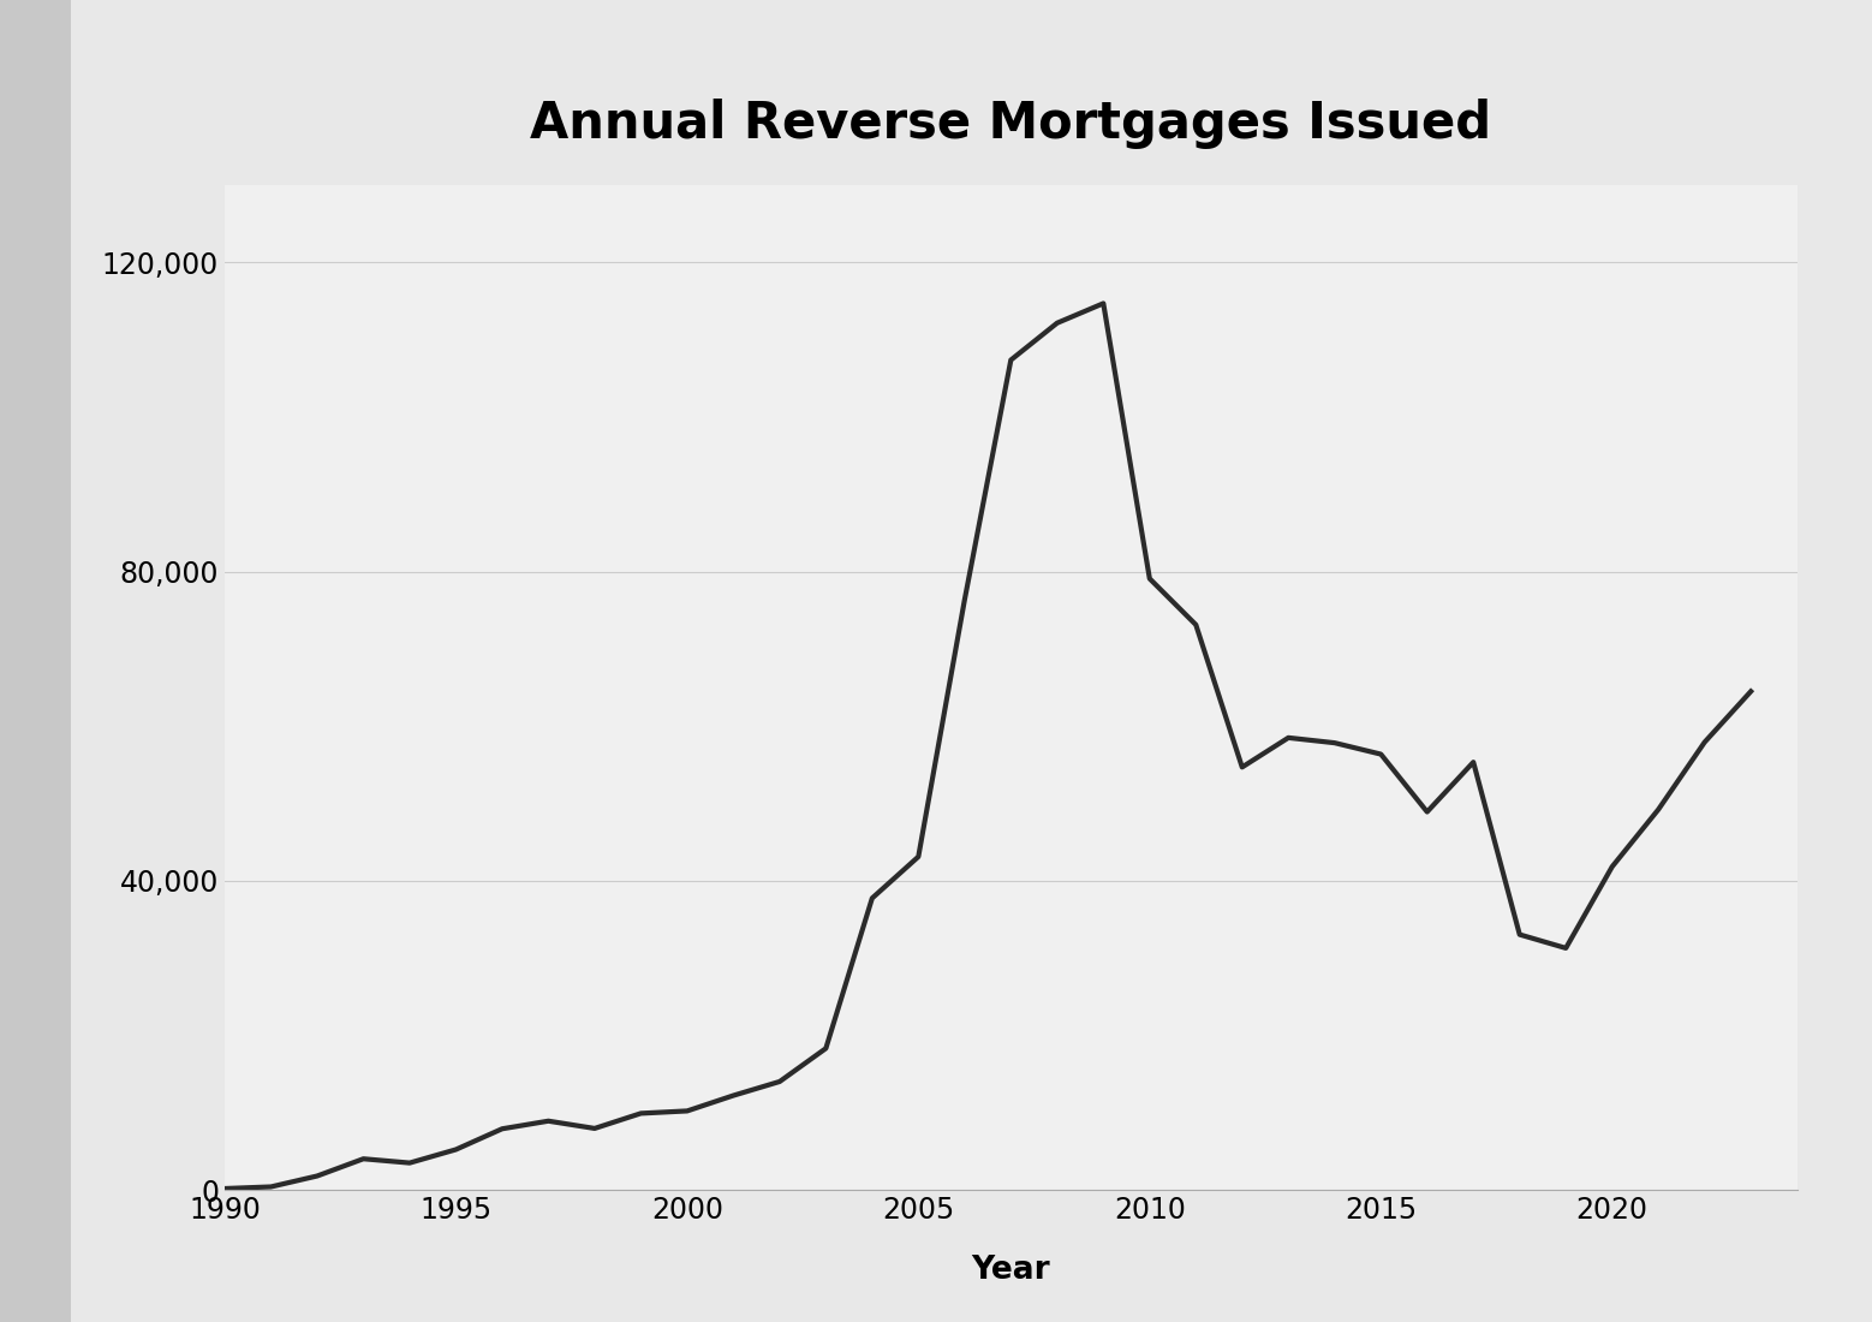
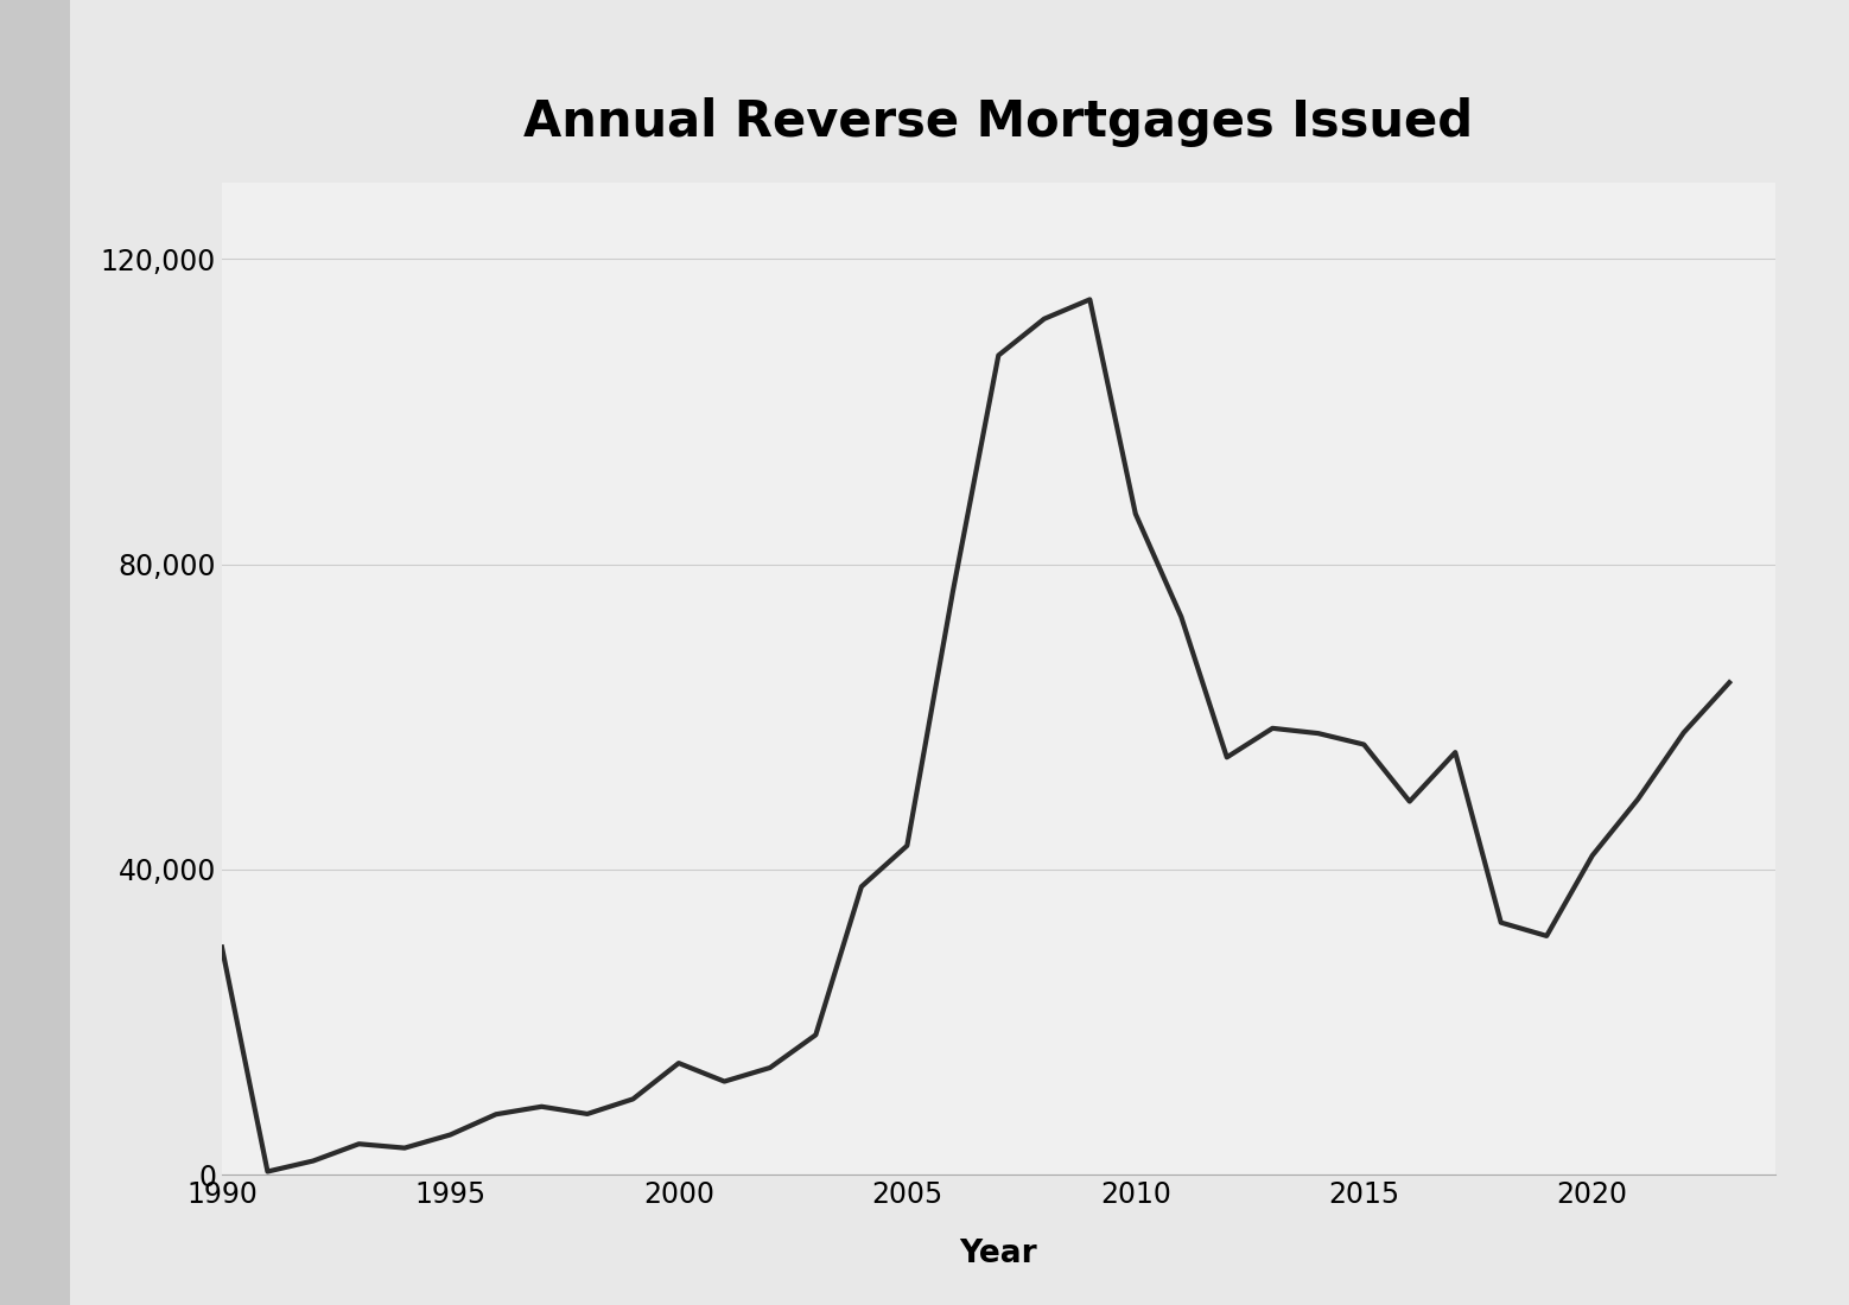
1990: 200 -> 29,800
2000: 10,200 -> 14,600
2010: 79,100 -> 86,600
